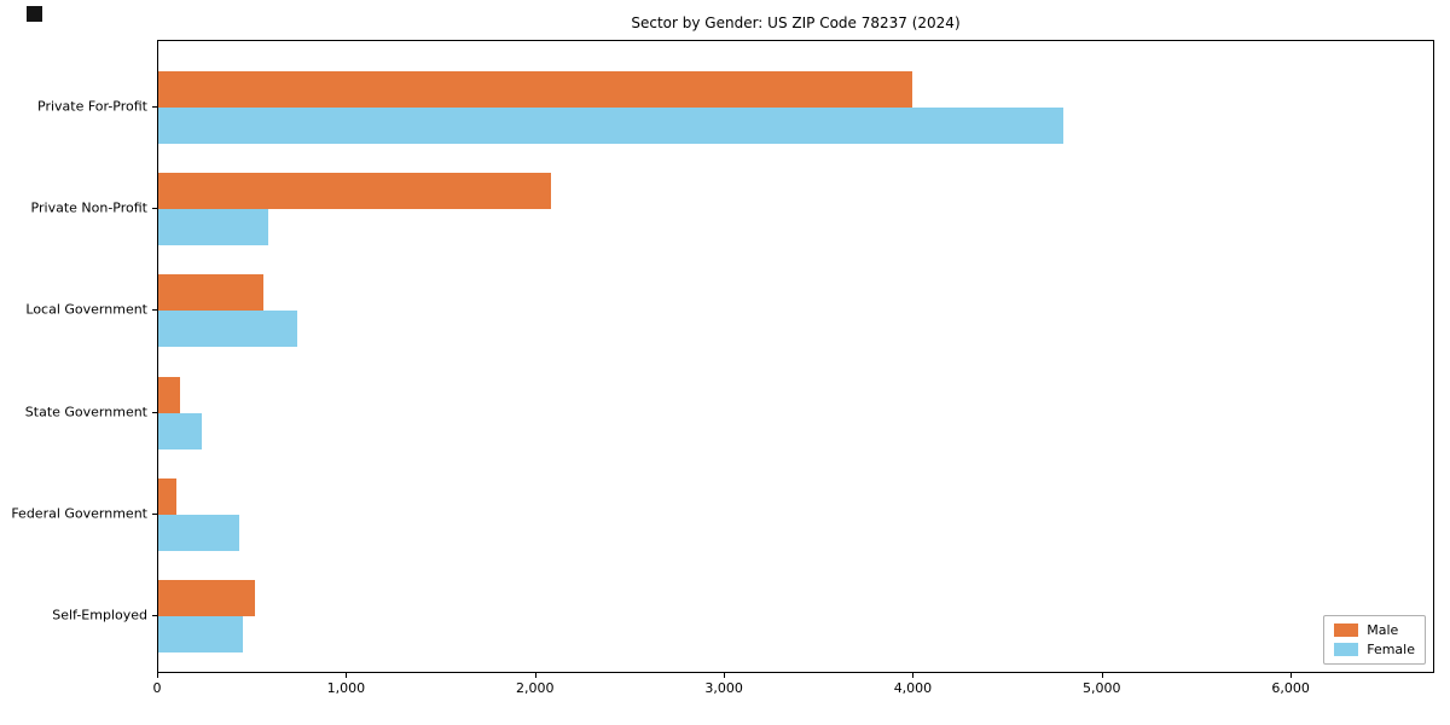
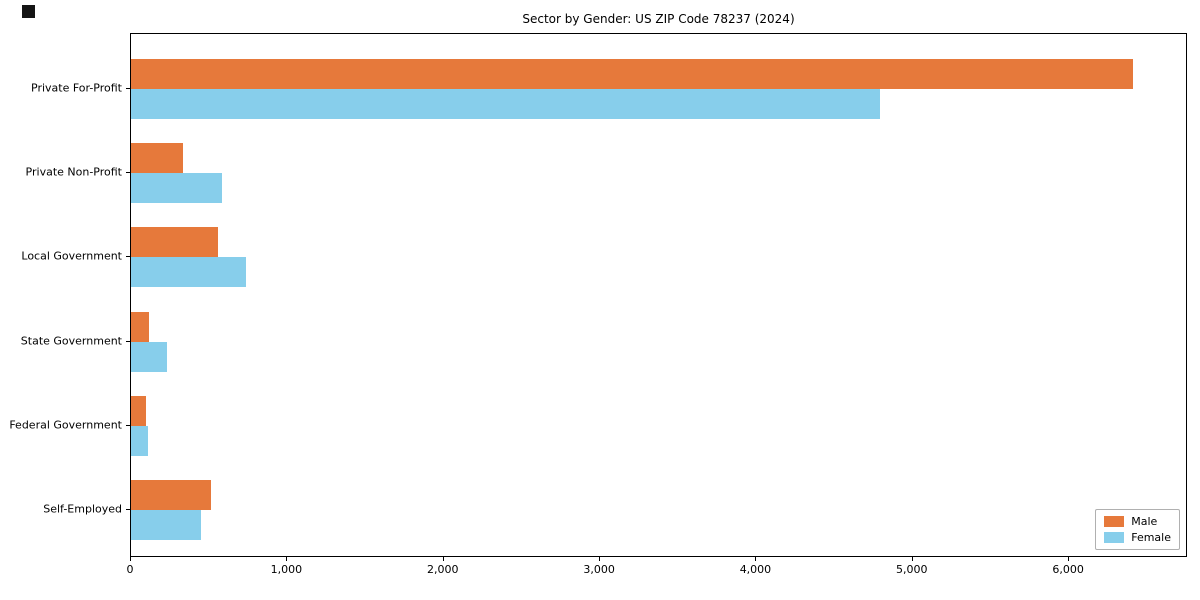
Male/Private For-Profit: 4000 -> 6420
Male/Private Non-Profit: 2080 -> 330
Female/Federal Government: 430 -> 110
